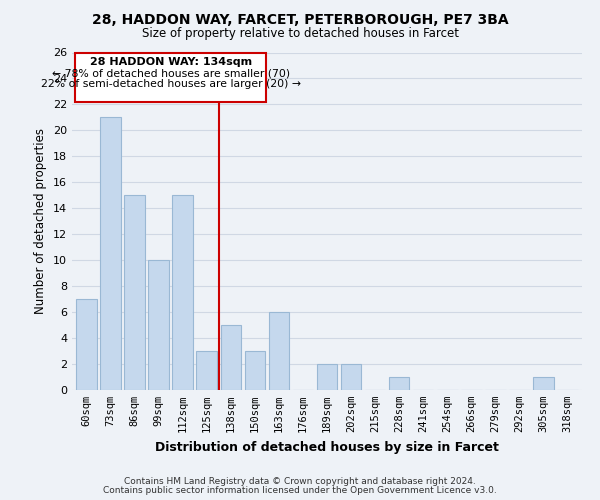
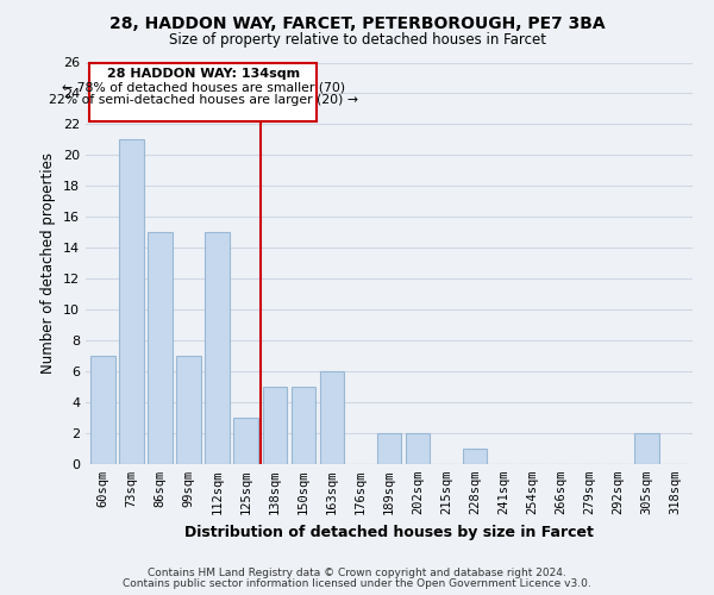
99sqm: 10 -> 7
150sqm: 3 -> 5
305sqm: 1 -> 2
